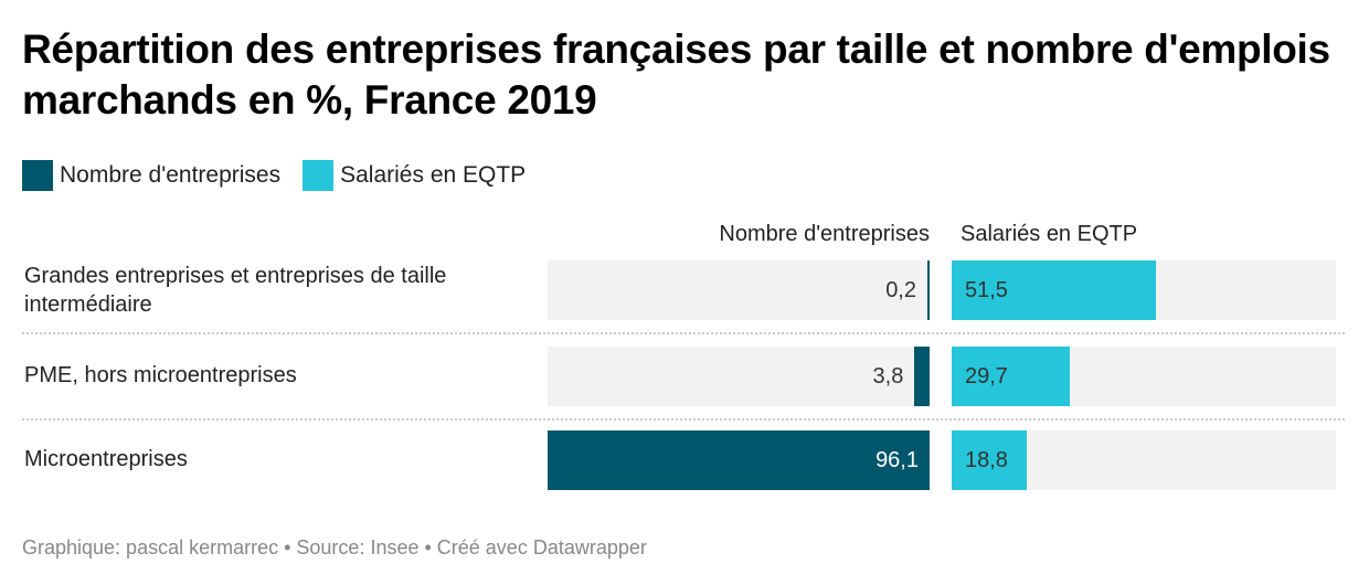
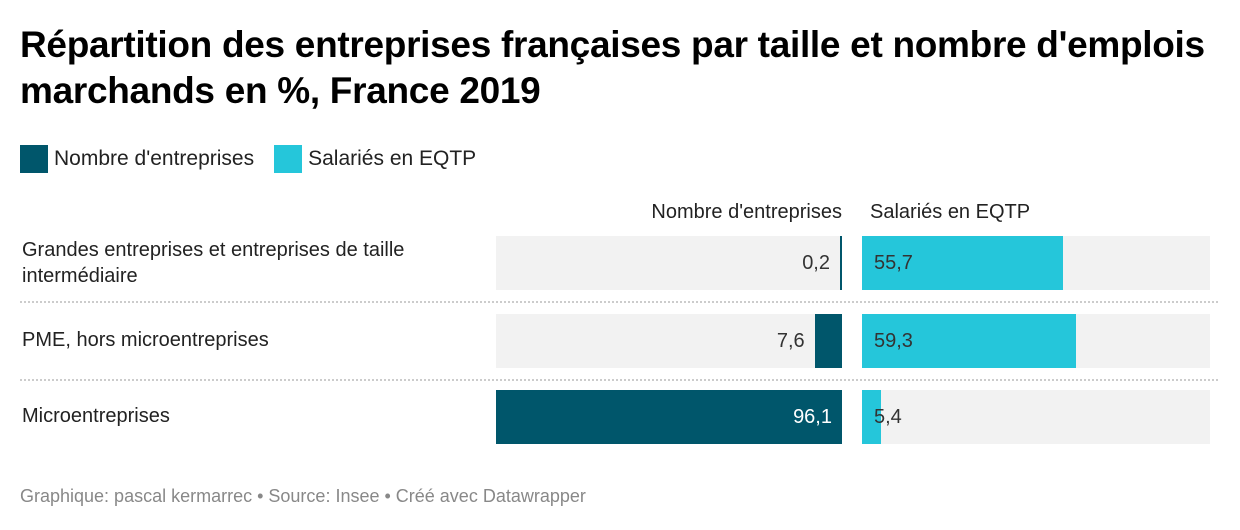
Salariés en EQTP/Grandes entreprises et entreprises de taille intermédiaire: 51,5 -> 55,7
Nombre d'entreprises/PME, hors microentreprises: 3,8 -> 7,6
Salariés en EQTP/PME, hors microentreprises: 29,7 -> 59,3
Salariés en EQTP/Microentreprises: 18,8 -> 5,4
